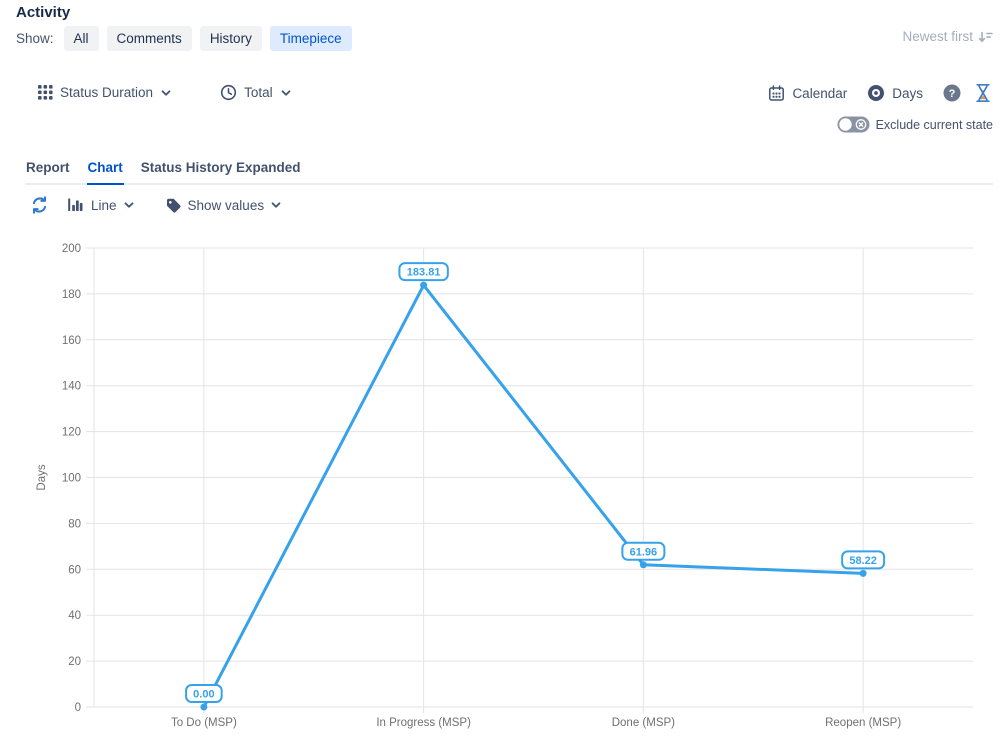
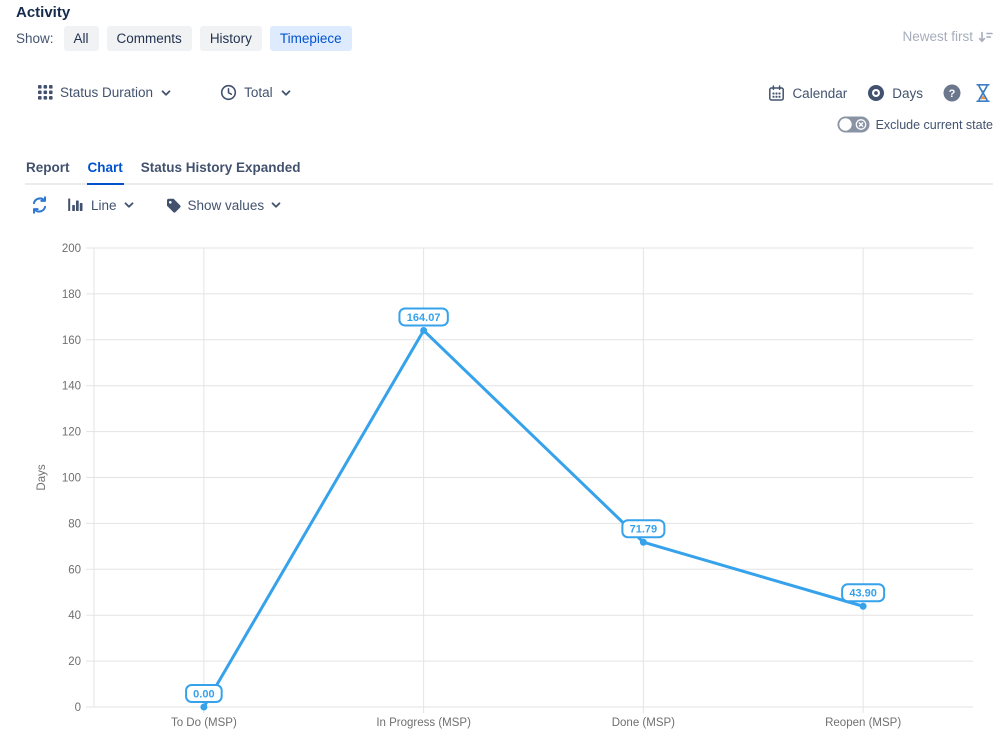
In Progress (MSP): 183.81 -> 164.07
Done (MSP): 61.96 -> 71.79
Reopen (MSP): 58.22 -> 43.90
